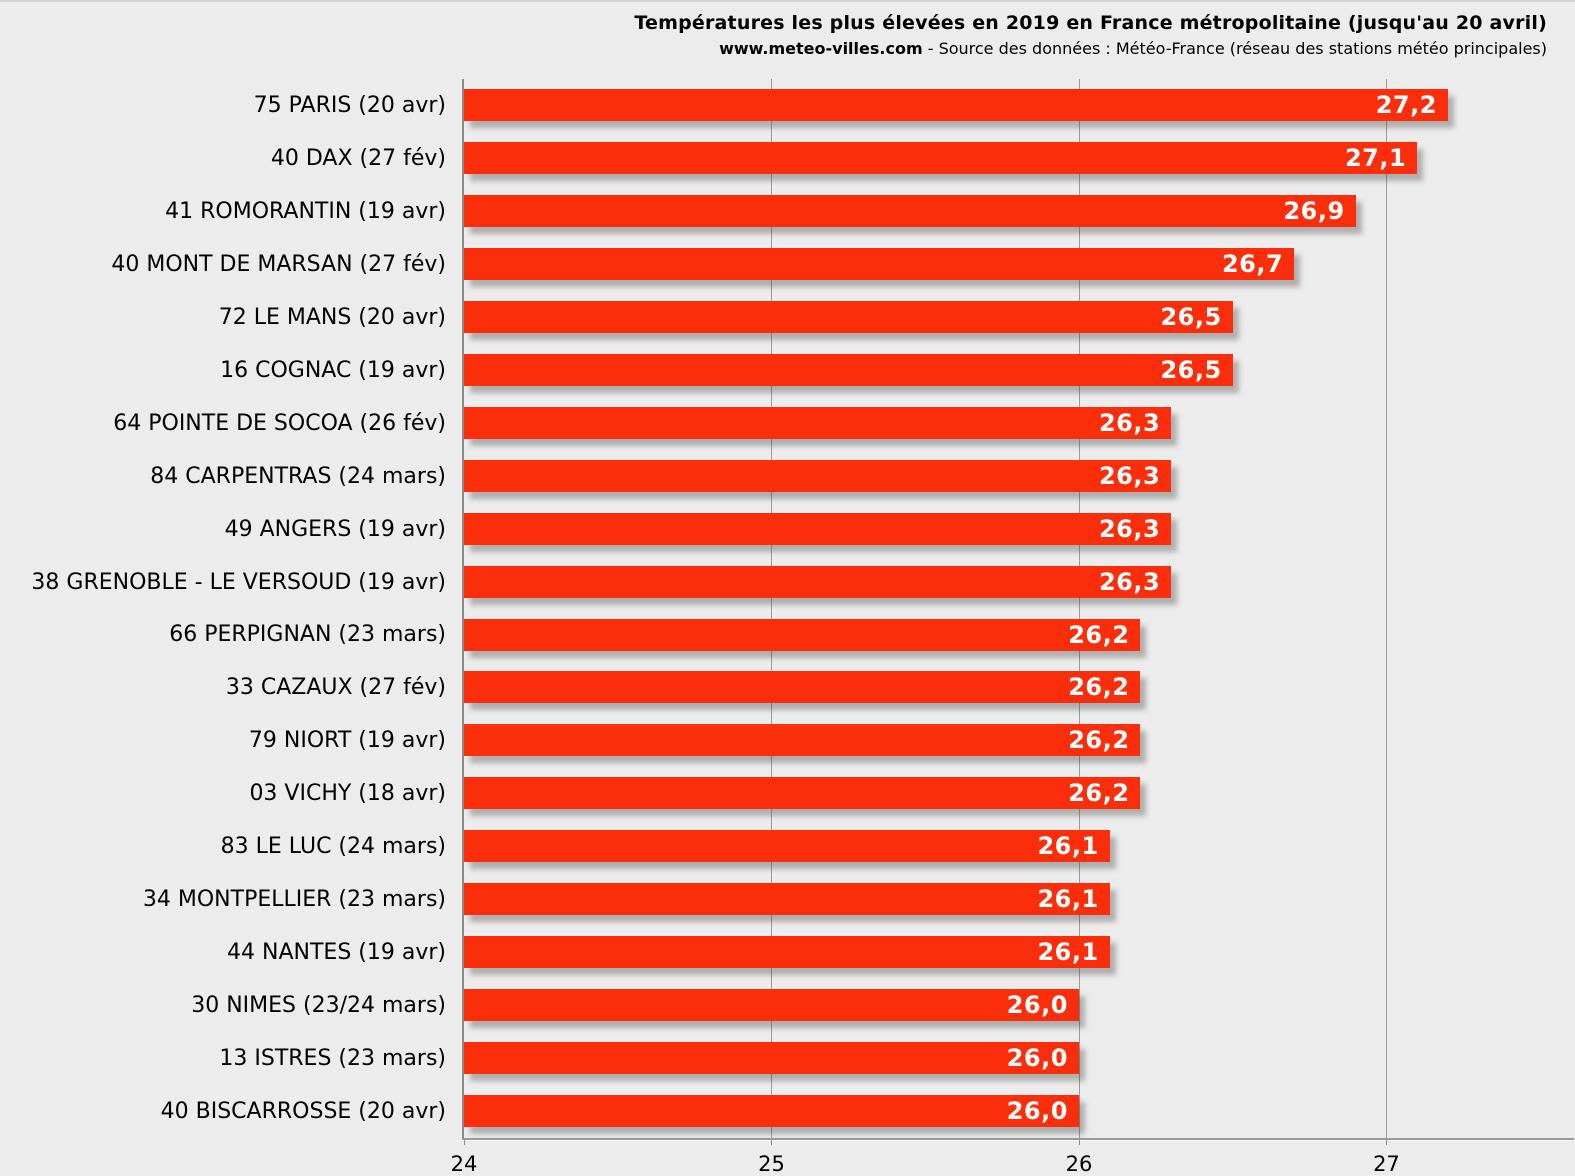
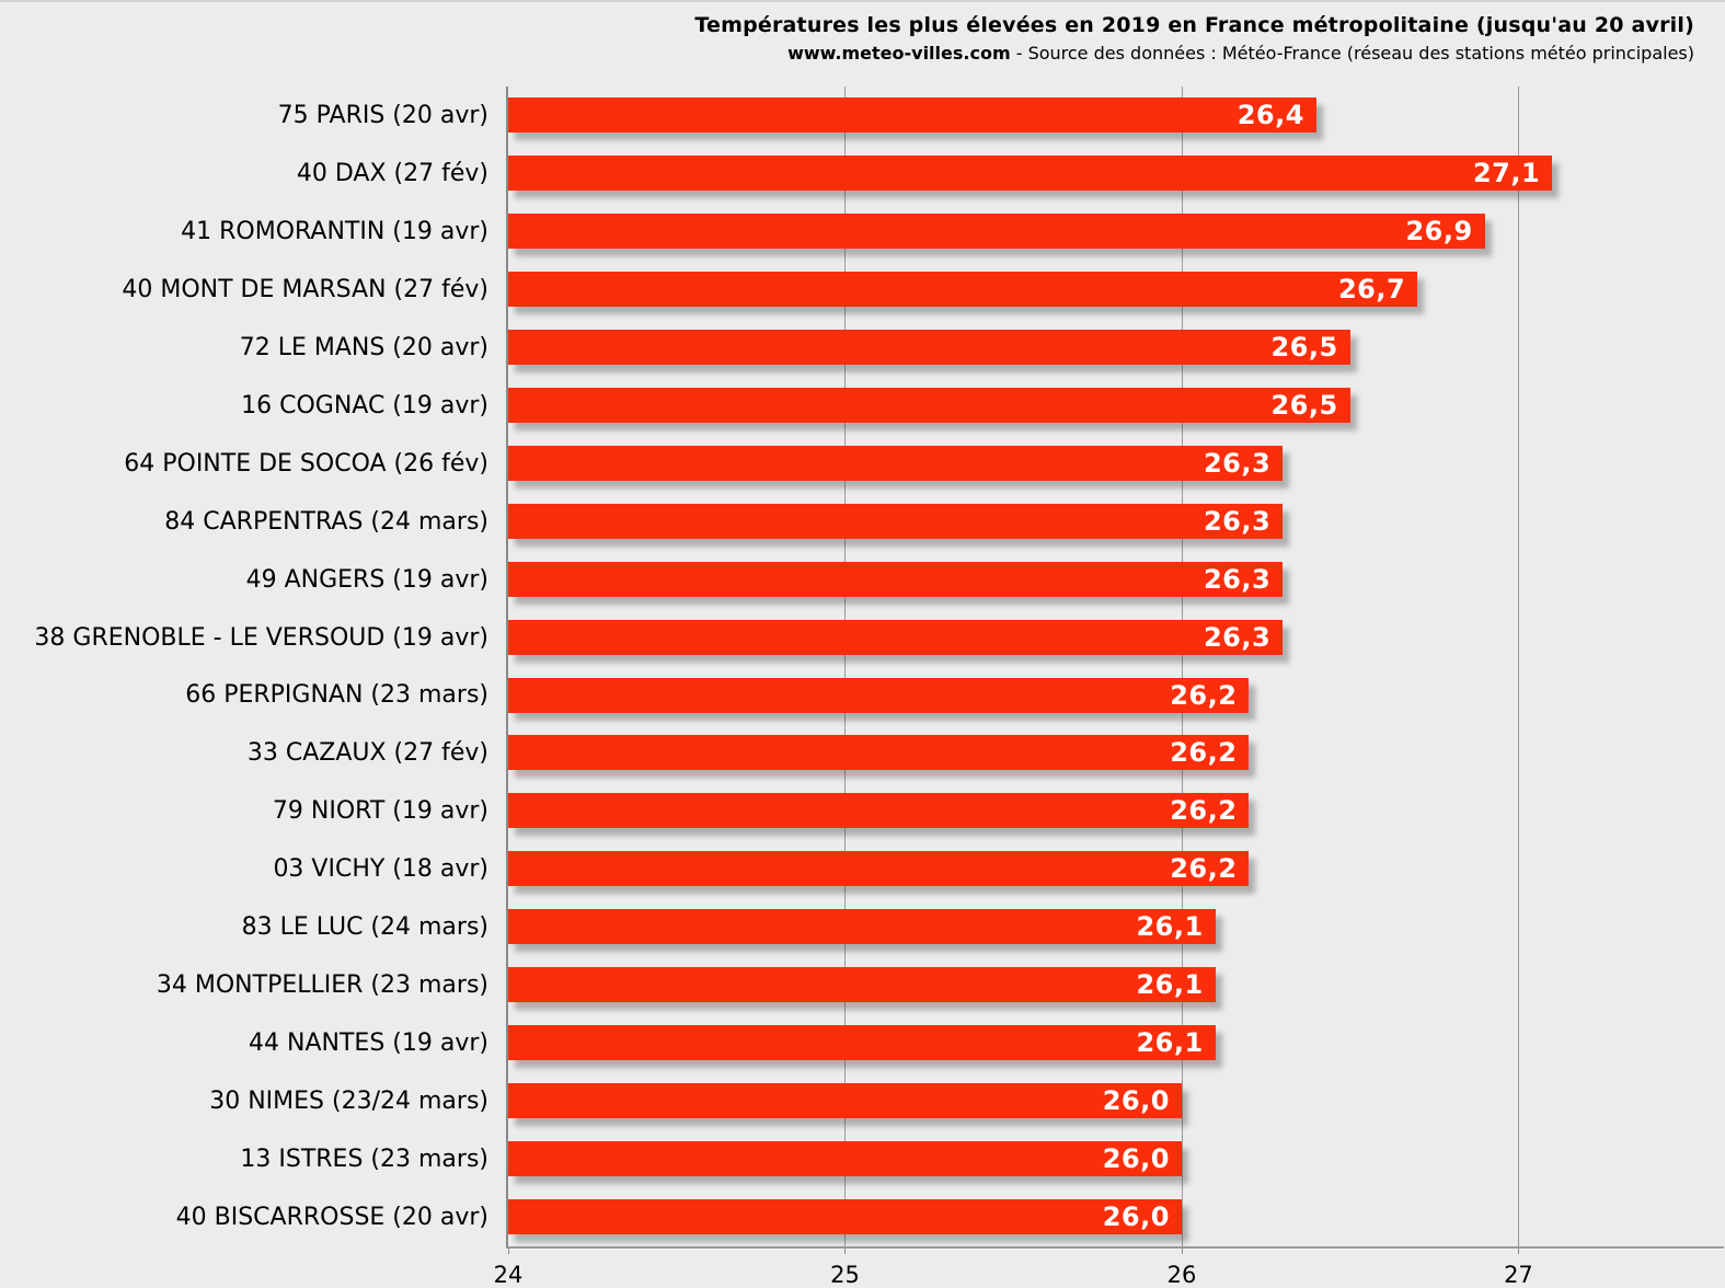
75 PARIS (20 avr): 27,2 -> 26,4
